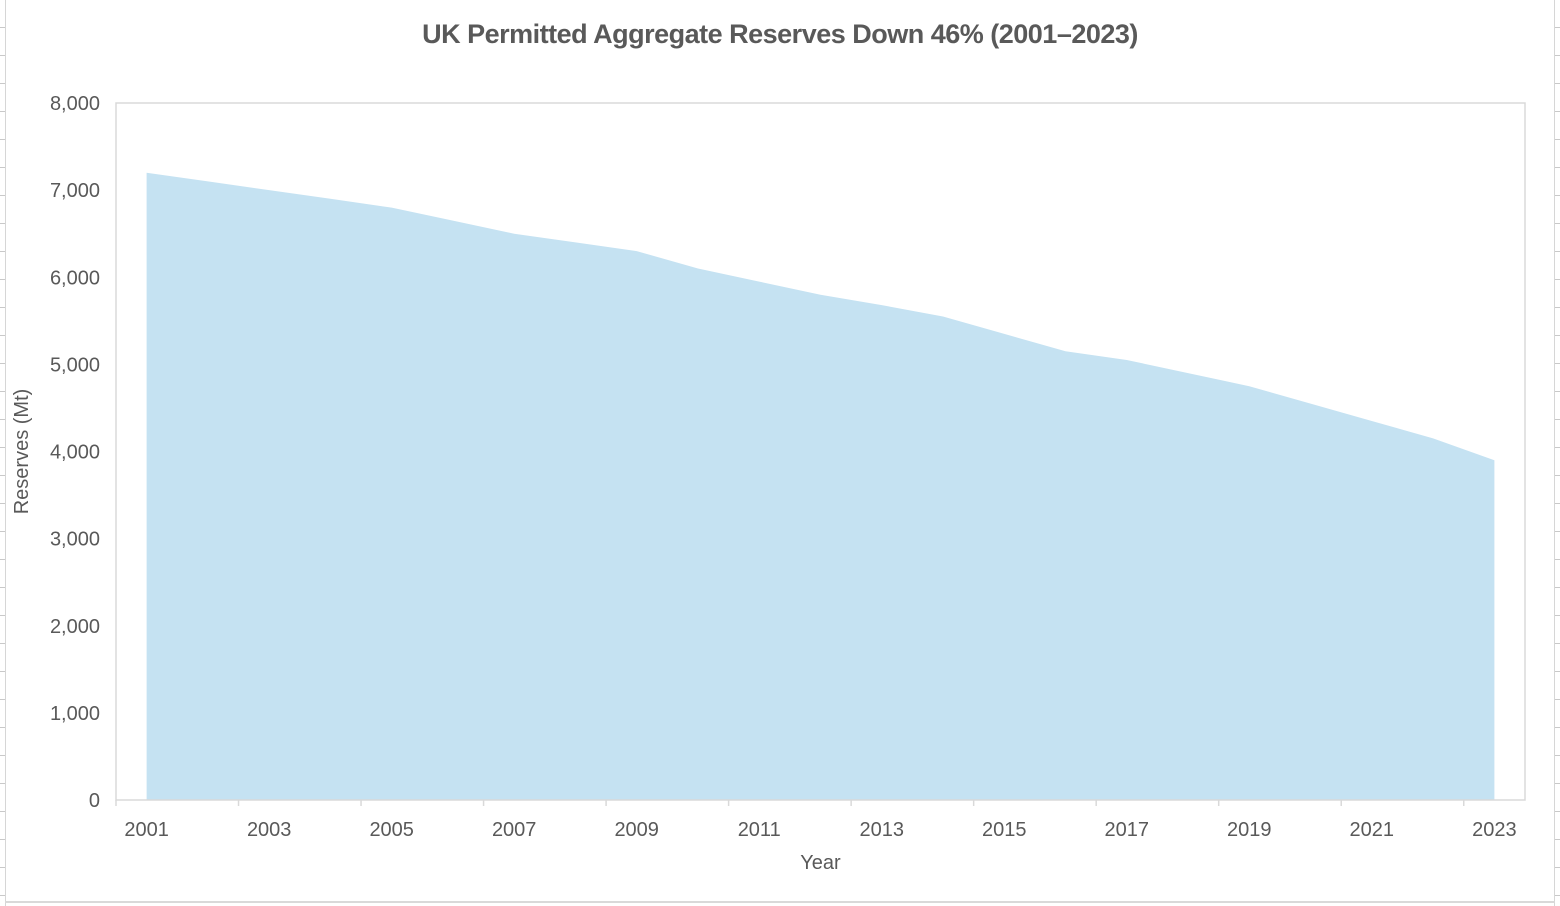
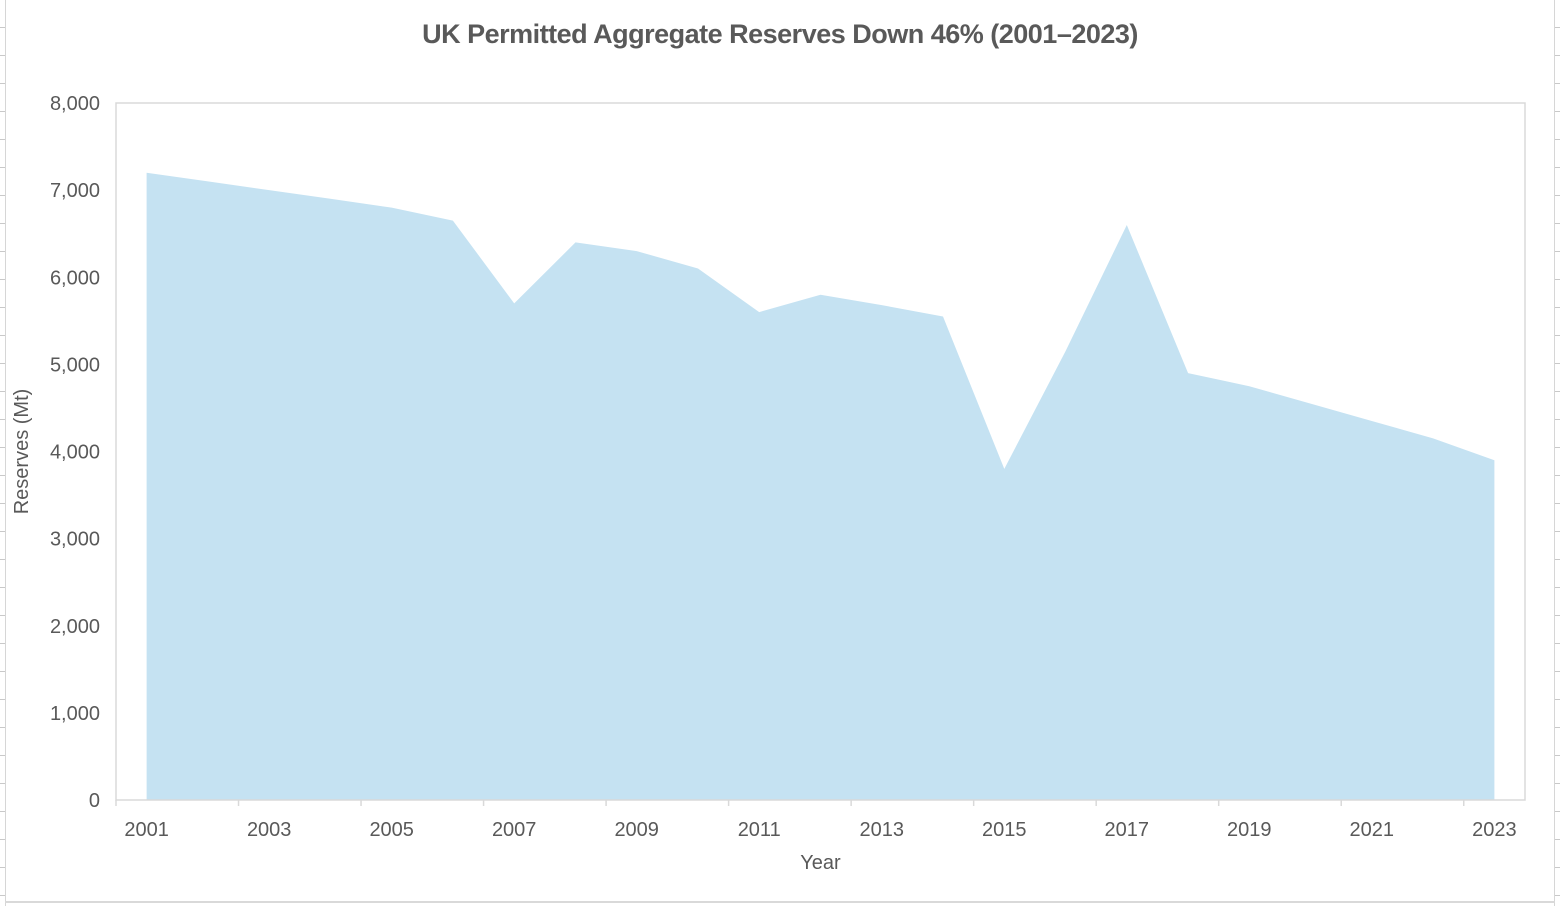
2007: 6500 -> 5700
2011: 6000 -> 5600
2015: 5400 -> 3800
2017: 5000 -> 6600
